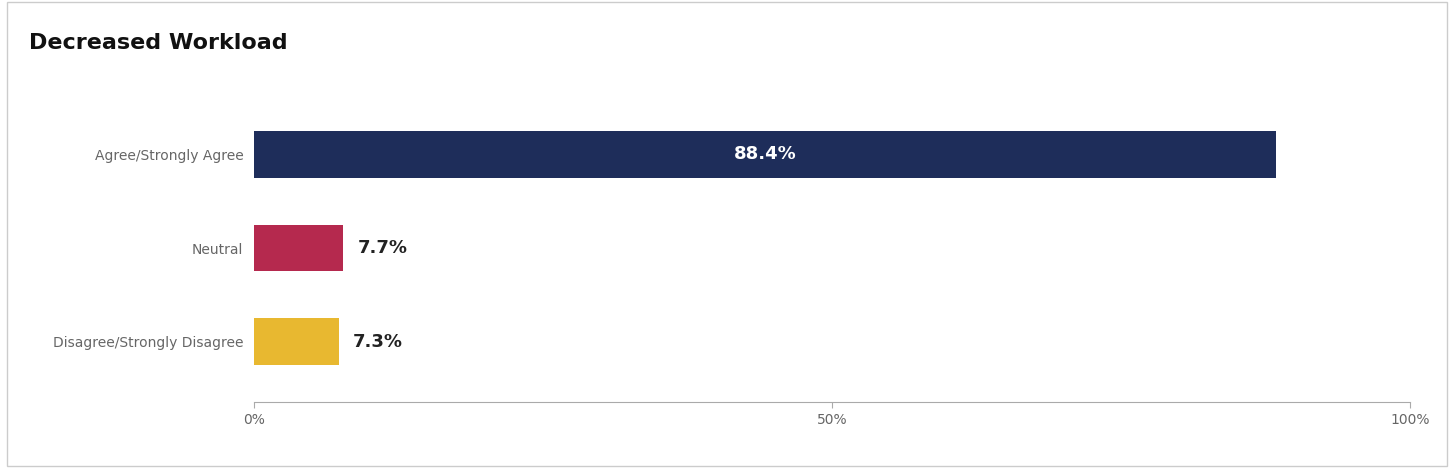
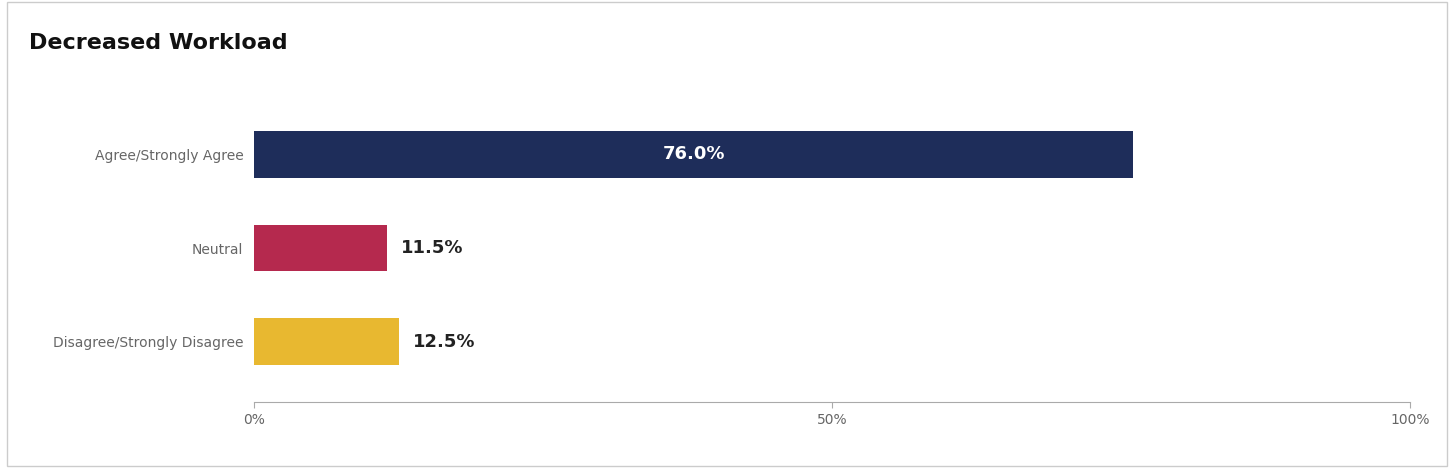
Agree/Strongly Agree: 88.4% -> 76.0%
Neutral: 7.7% -> 11.5%
Disagree/Strongly Disagree: 7.3% -> 12.5%
